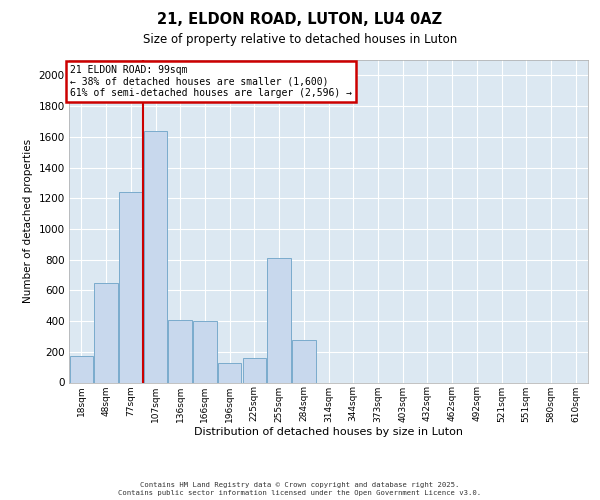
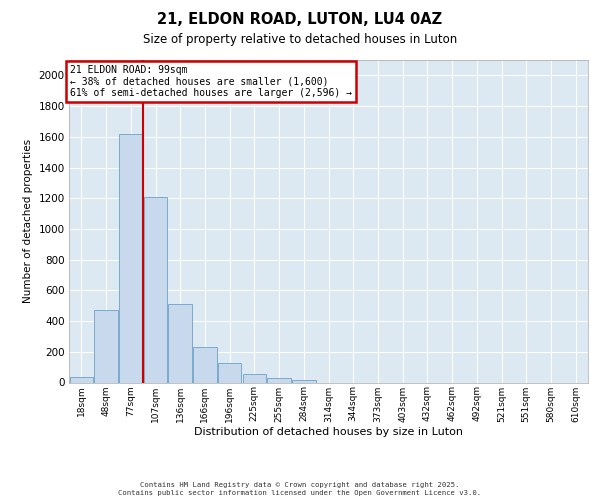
18sqm: 170 -> 40
48sqm: 650 -> 470
77sqm: 1240 -> 1620
107sqm: 1640 -> 1210
136sqm: 410 -> 510
166sqm: 400 -> 230
225sqm: 160 -> 60
255sqm: 810 -> 30
284sqm: 280 -> 20
